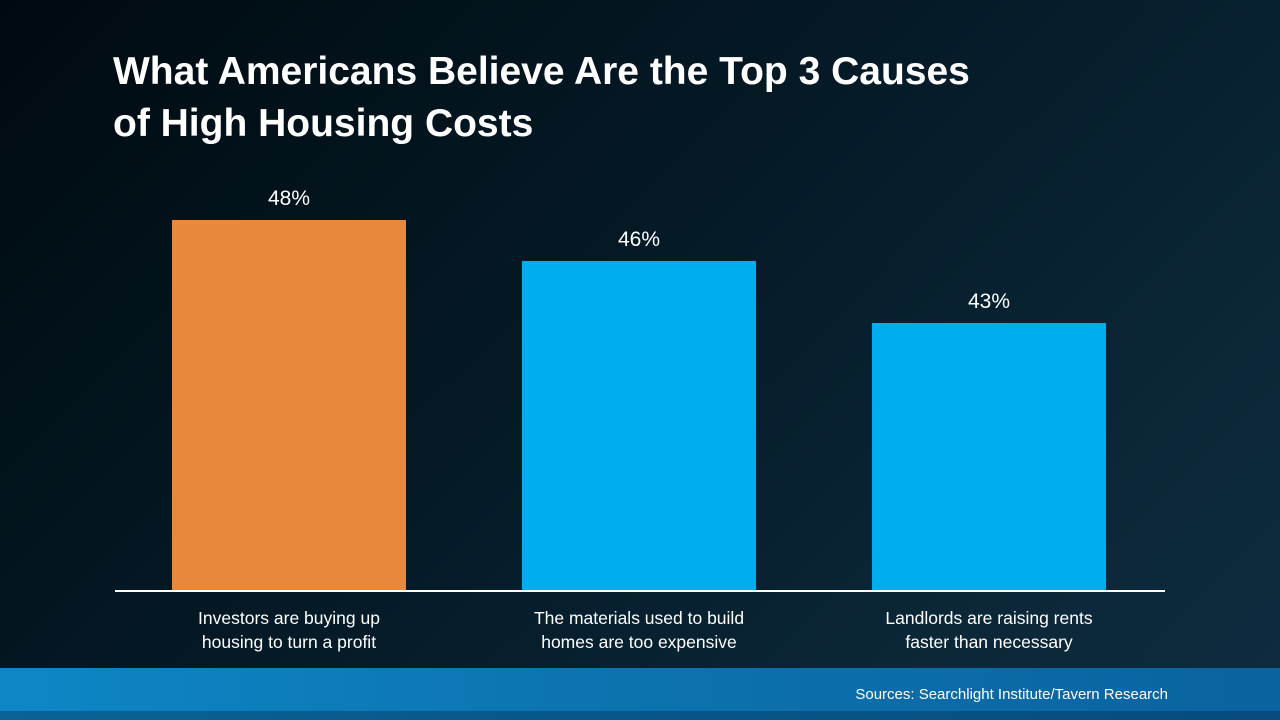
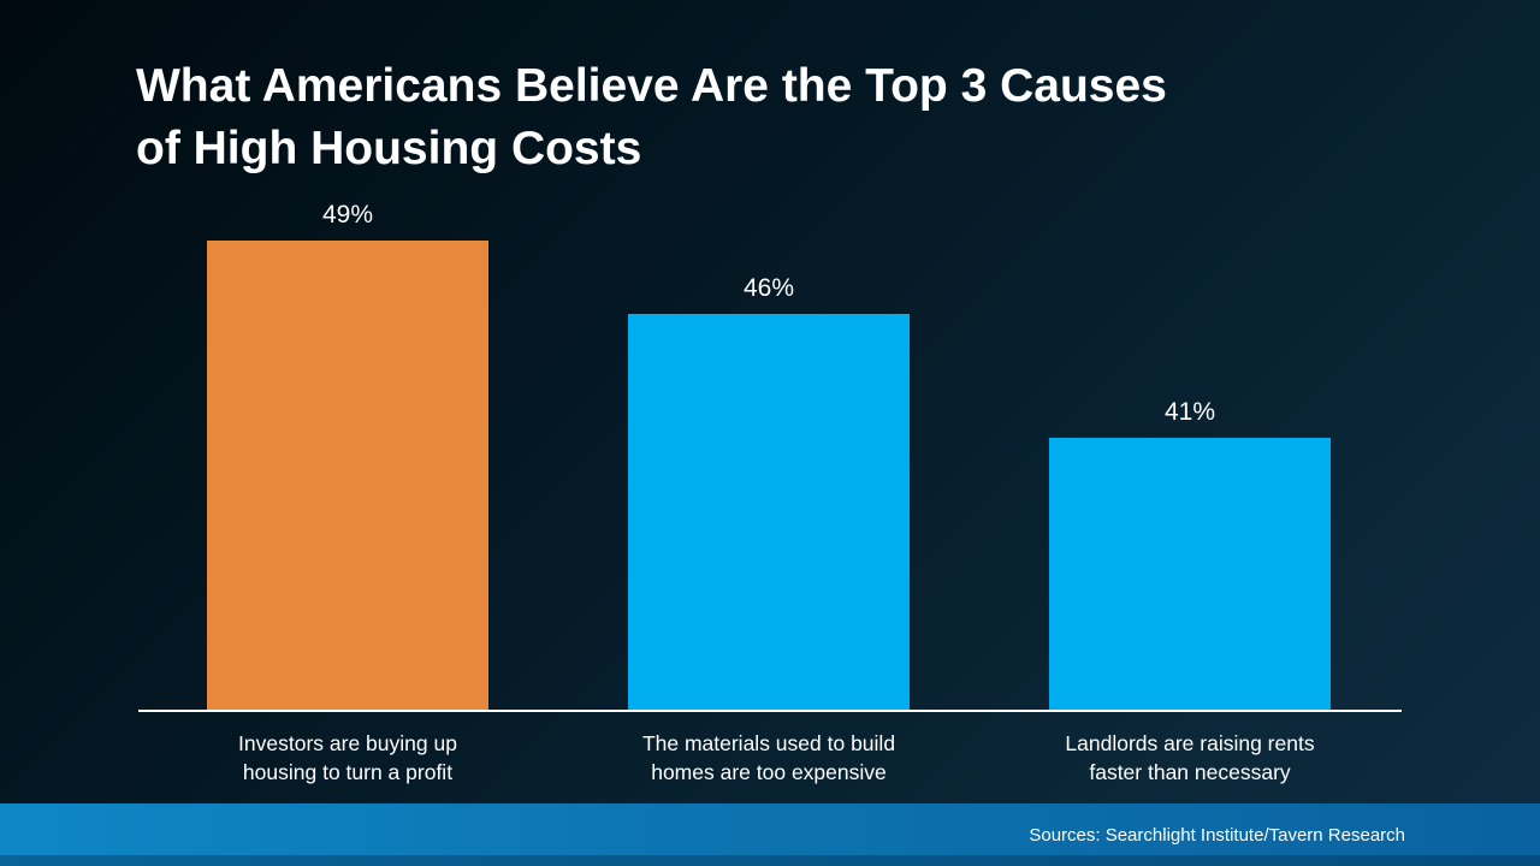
Investors are buying up housing to turn a profit: 48% -> 49%
Landlords are raising rents faster than necessary: 43% -> 41%
